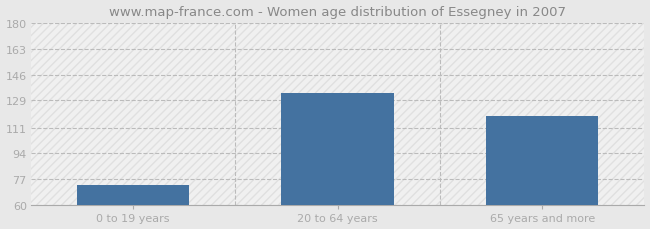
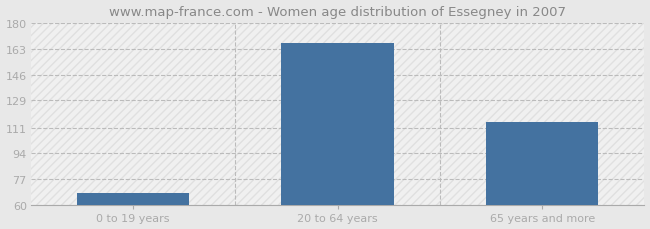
0 to 19 years: 73 -> 68
20 to 64 years: 134 -> 167
65 years and more: 119 -> 115
